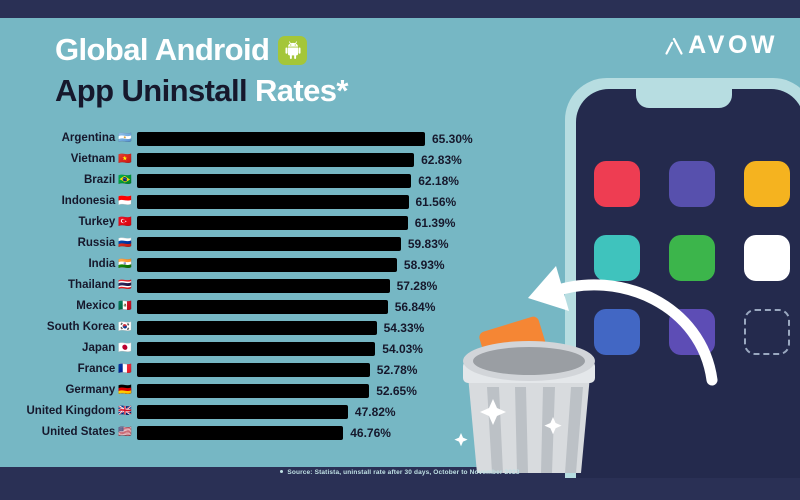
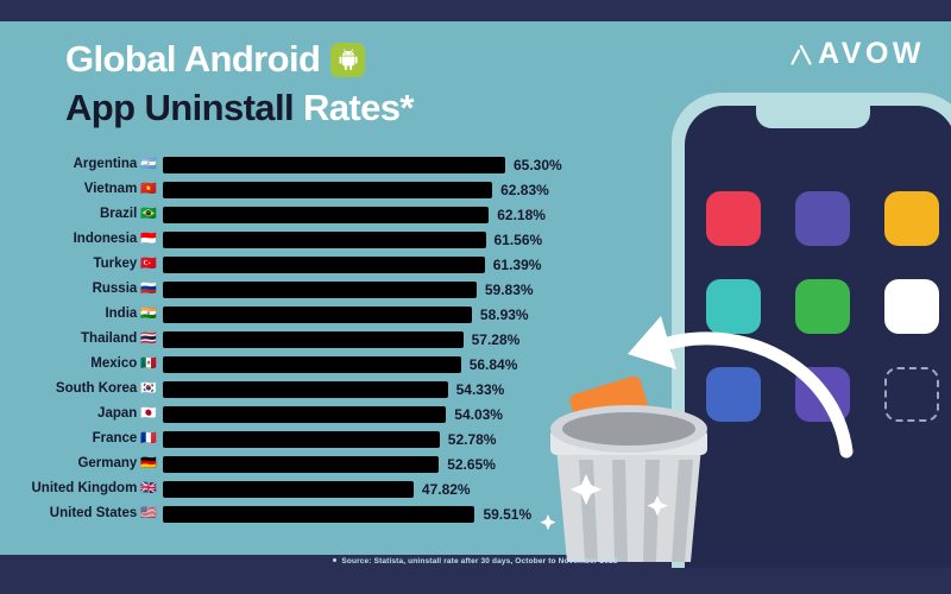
United States: 46.76% -> 59.51%
